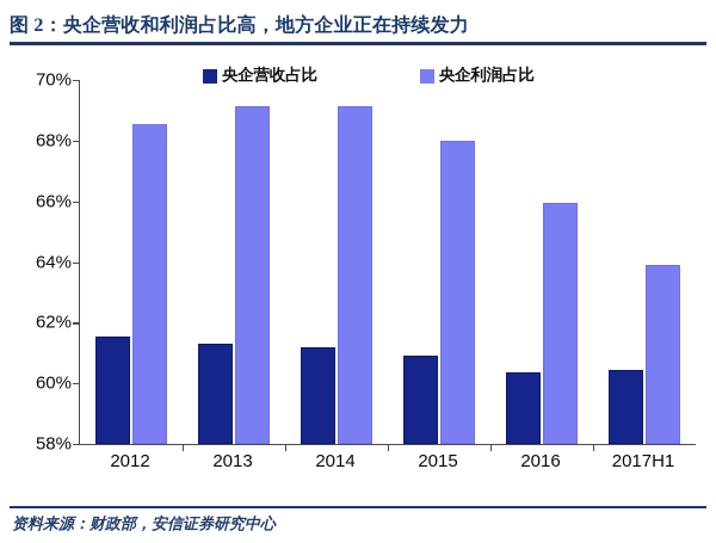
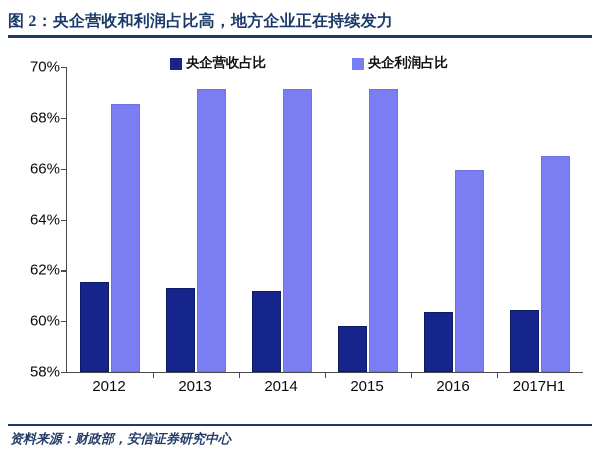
央企营收占比/2015: 60.9% -> 59.8%
央企利润占比/2015: 68.0% -> 69.2%
央企利润占比/2017H1: 63.9% -> 66.5%
